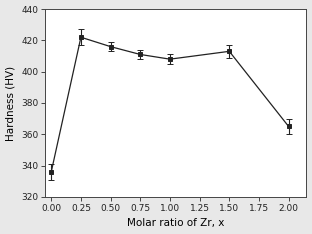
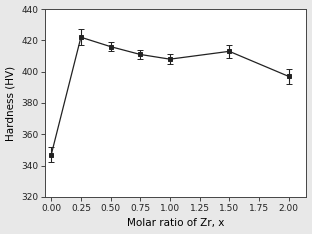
0.00: 336 -> 347
2.00: 365 -> 397
